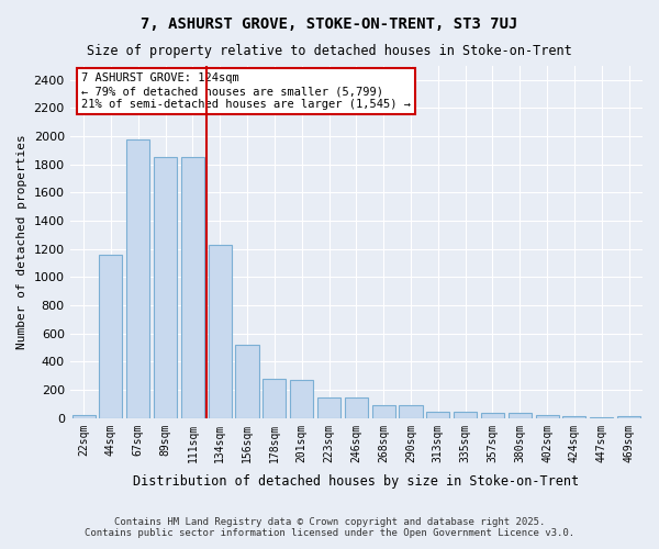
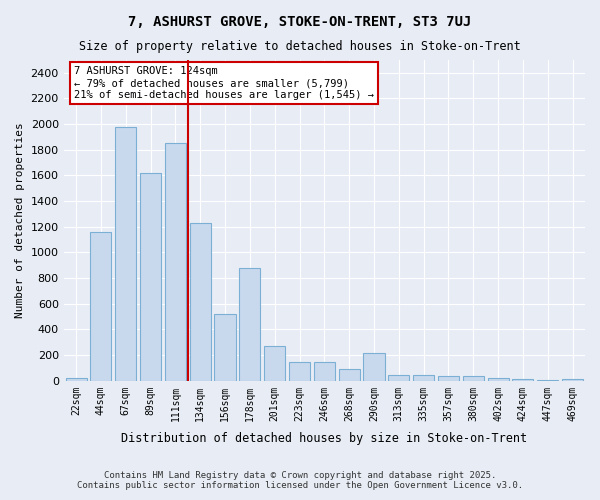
89sqm: 1850 -> 1620
178sqm: 280 -> 880
290sqm: 90 -> 220
